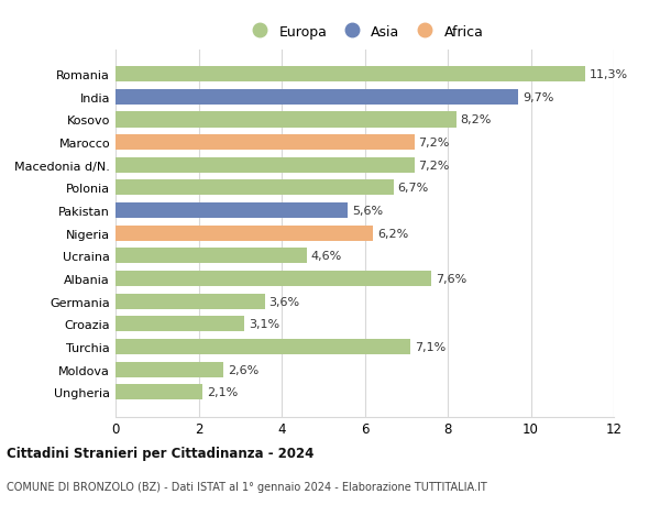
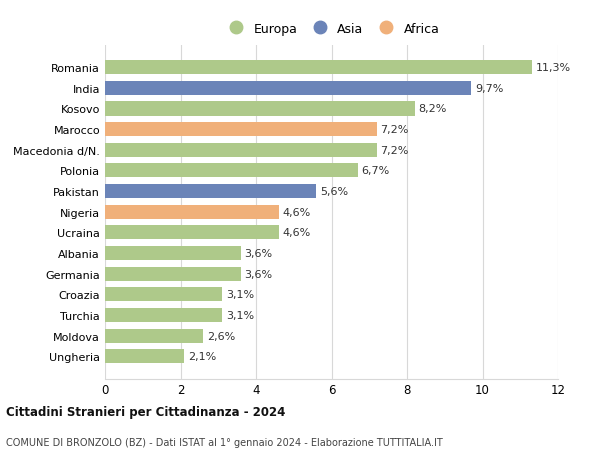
Nigeria: 6,2% -> 4,6%
Albania: 7,6% -> 3,6%
Turchia: 7,1% -> 3,1%
